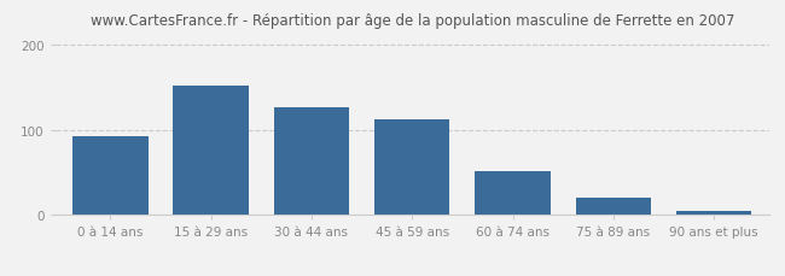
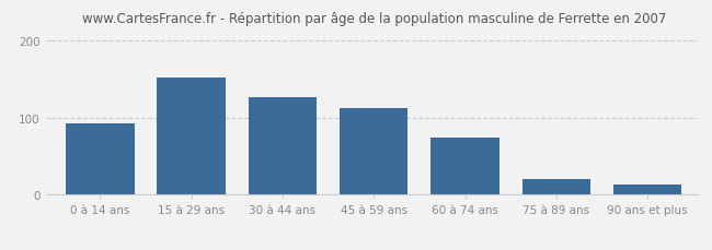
60 à 74 ans: 52 -> 74
90 ans et plus: 5 -> 14
